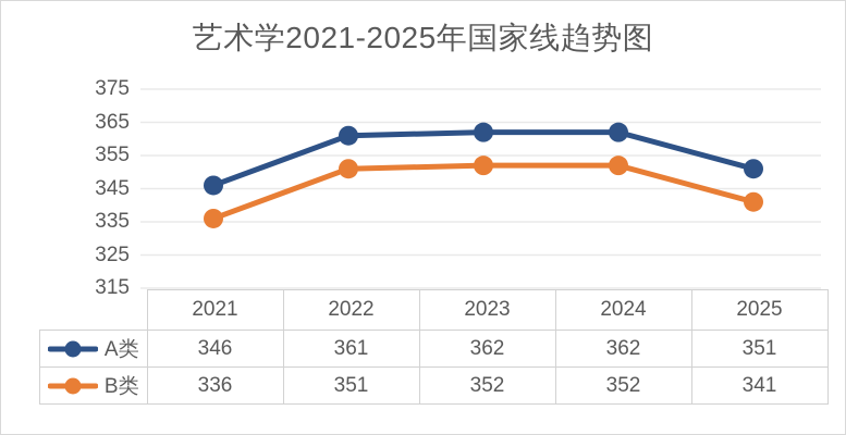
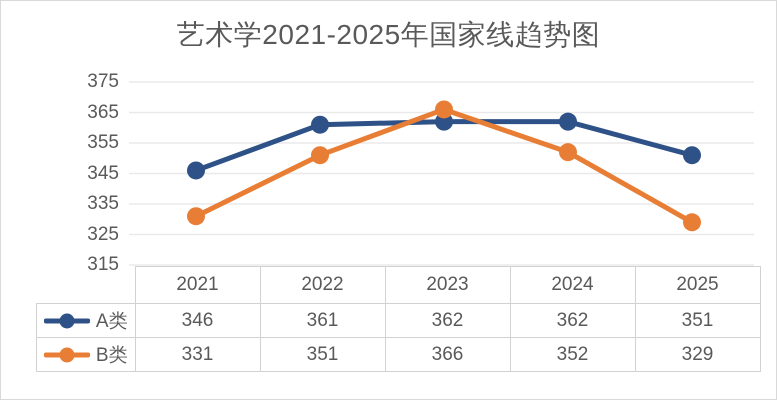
B类/2021: 336 -> 331
B类/2023: 352 -> 366
B类/2025: 341 -> 329
